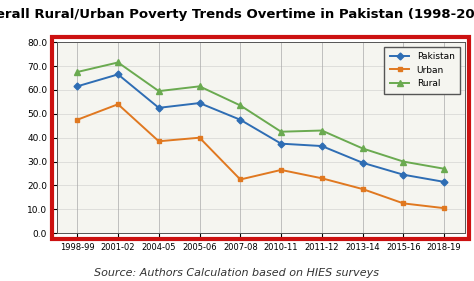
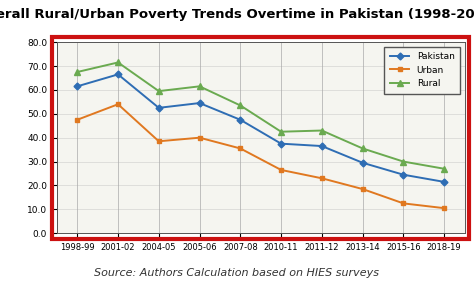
Urban/2007-08: 22.5 -> 35.5
